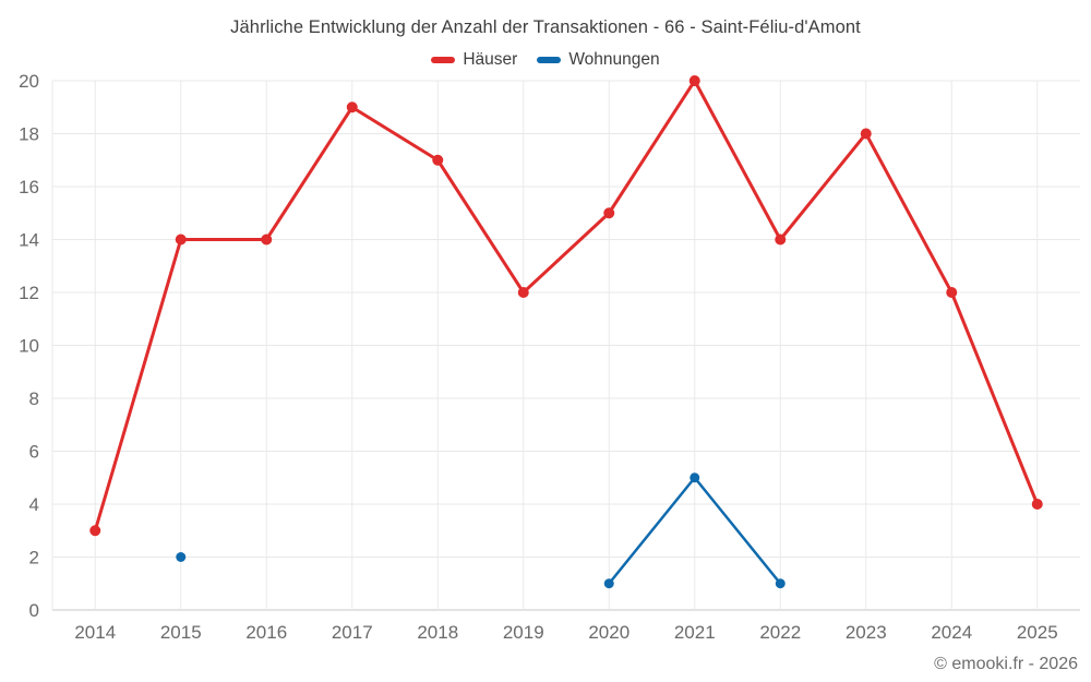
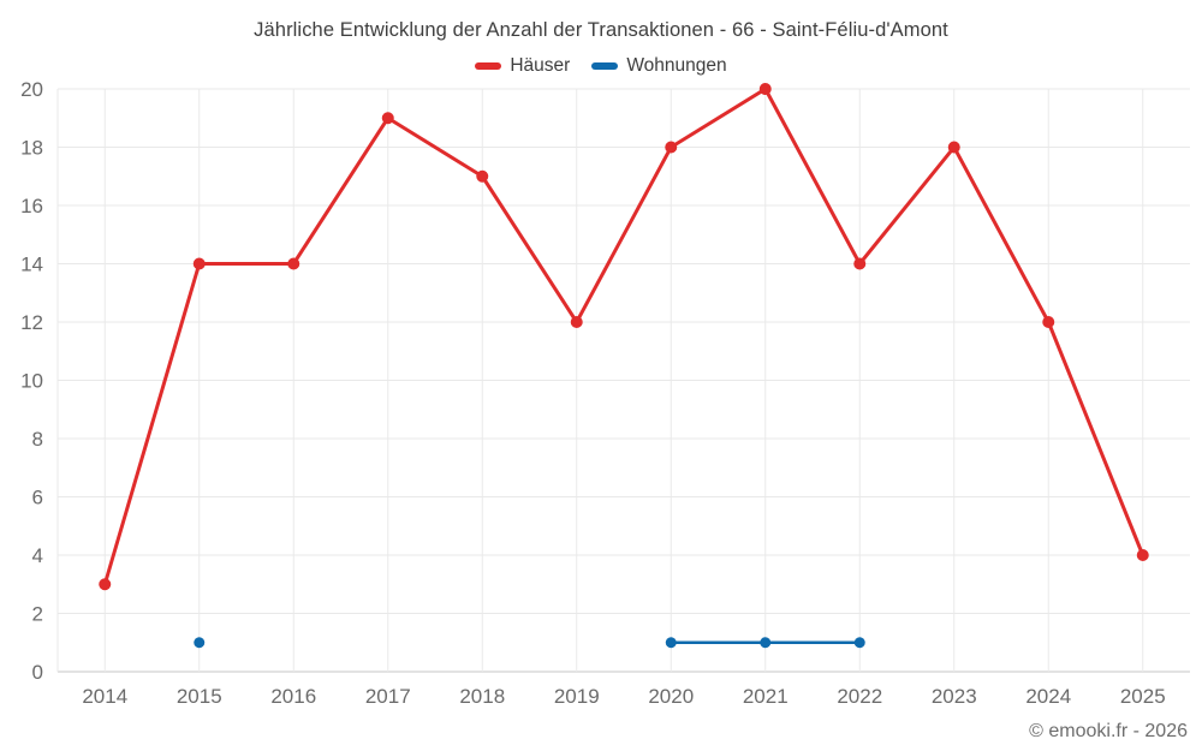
Wohnungen/2015: 2 -> 1
Häuser/2020: 15 -> 18
Wohnungen/2021: 5 -> 1
